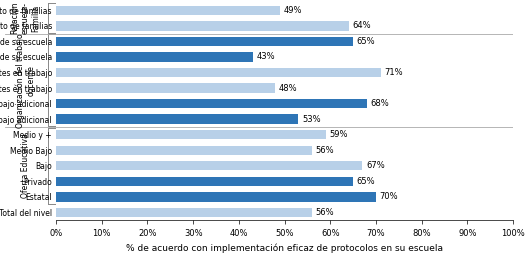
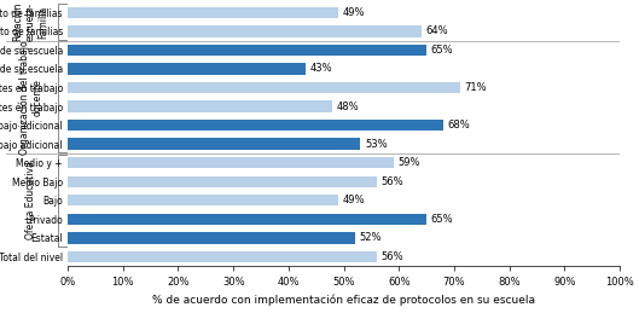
Bajo: 67% -> 49%
Estatal: 70% -> 52%
